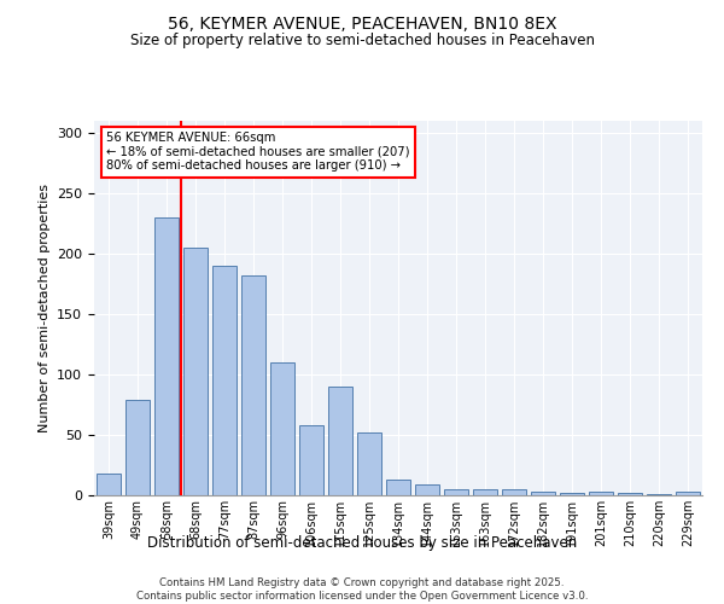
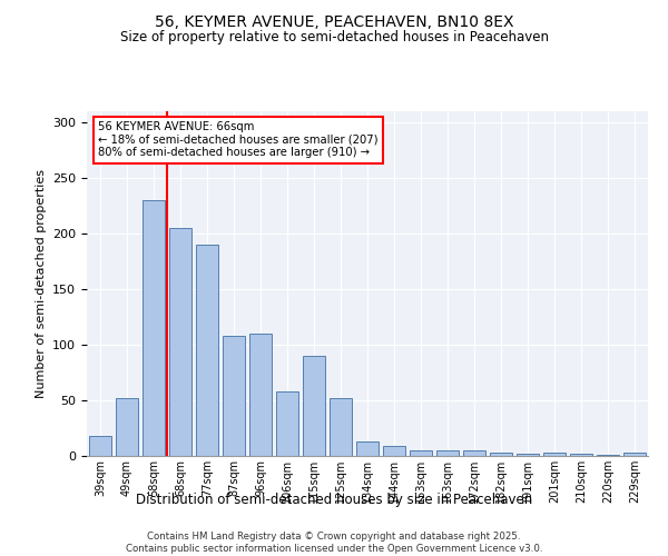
49sqm: 79 -> 52
87sqm: 182 -> 108
